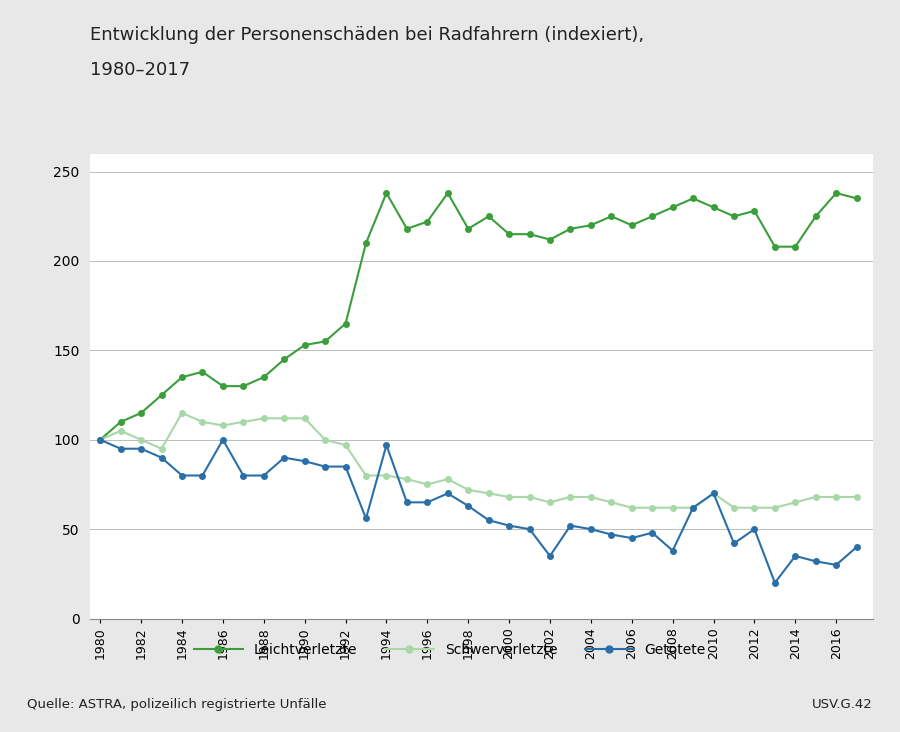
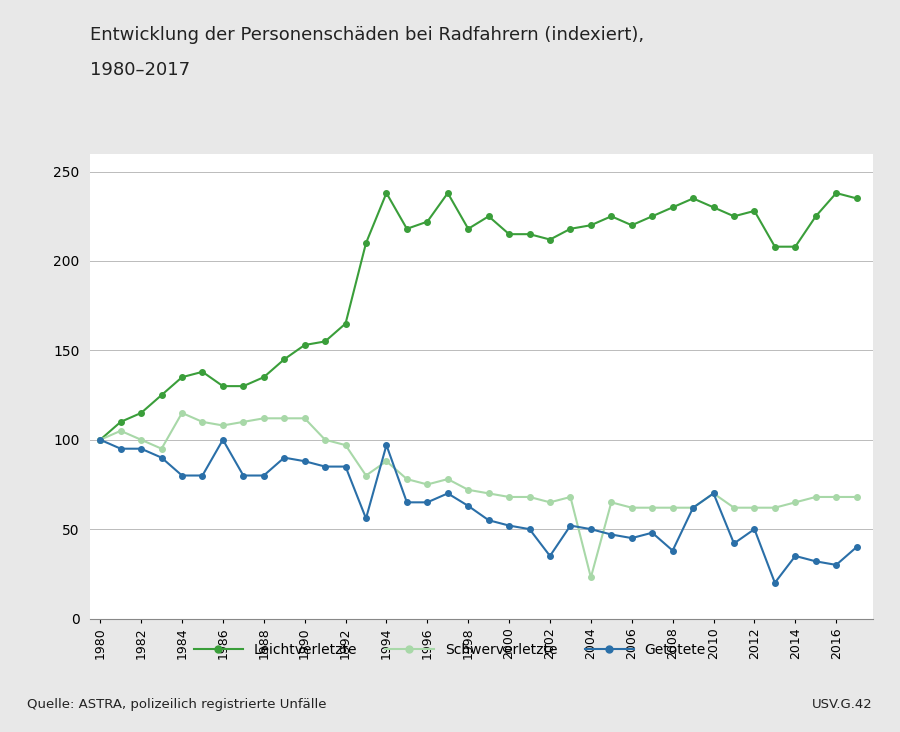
Schwerverletzte/1994: 80 -> 88
Schwerverletzte/2004: 68 -> 23
